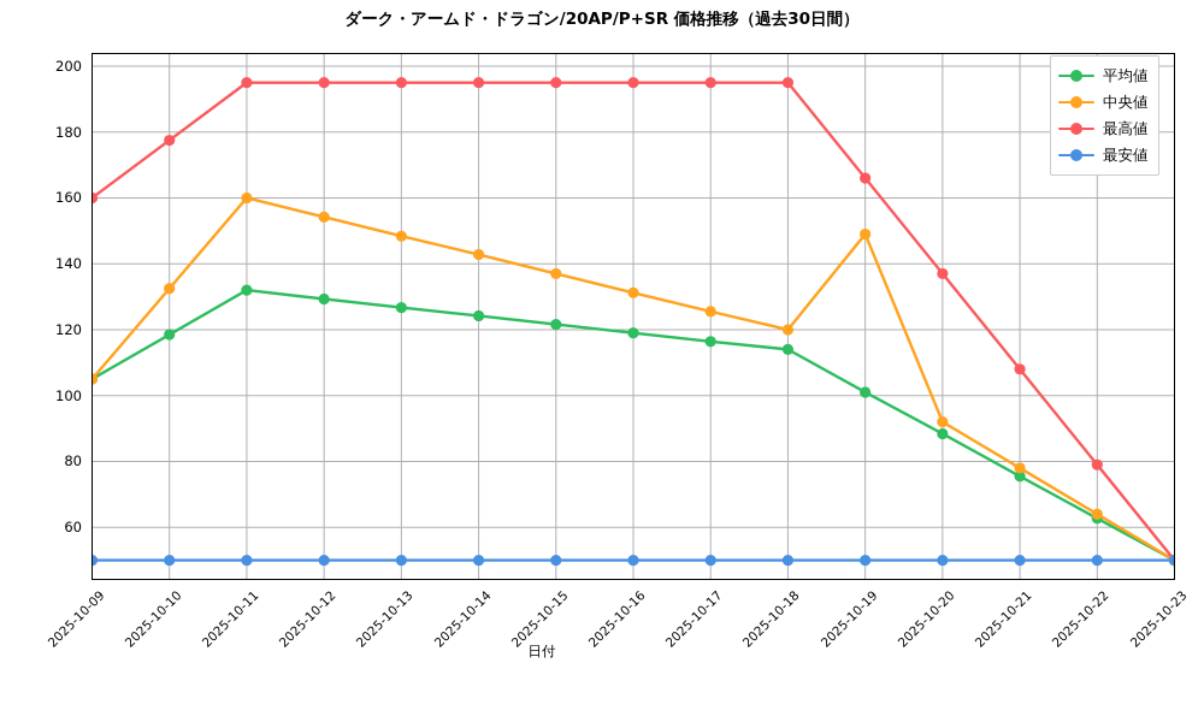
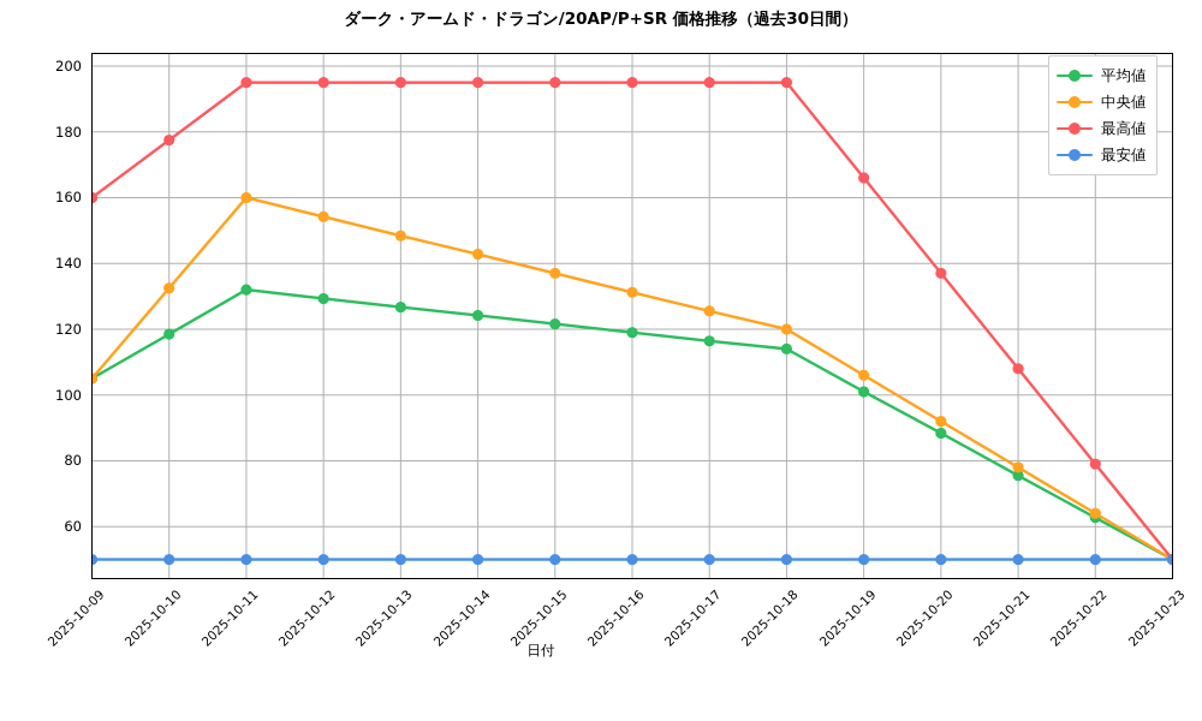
中央値/2025-10-19: 149 -> 106
